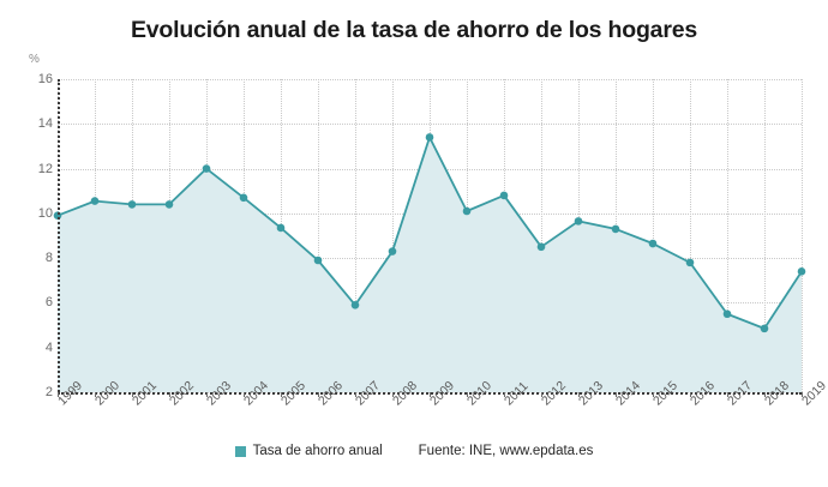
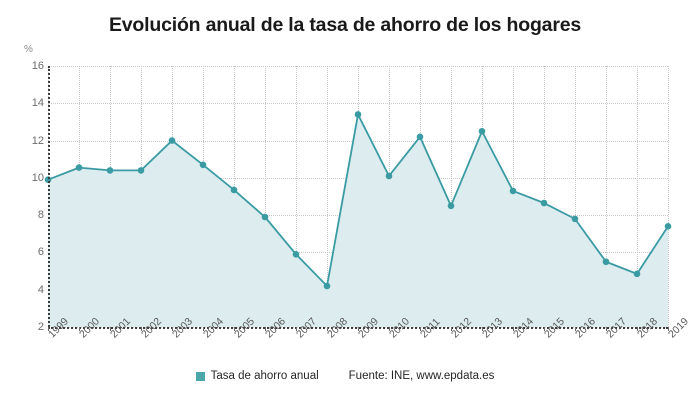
2008: 8.3 -> 4.2
2011: 10.8 -> 12.2
2013: 9.7 -> 12.5
